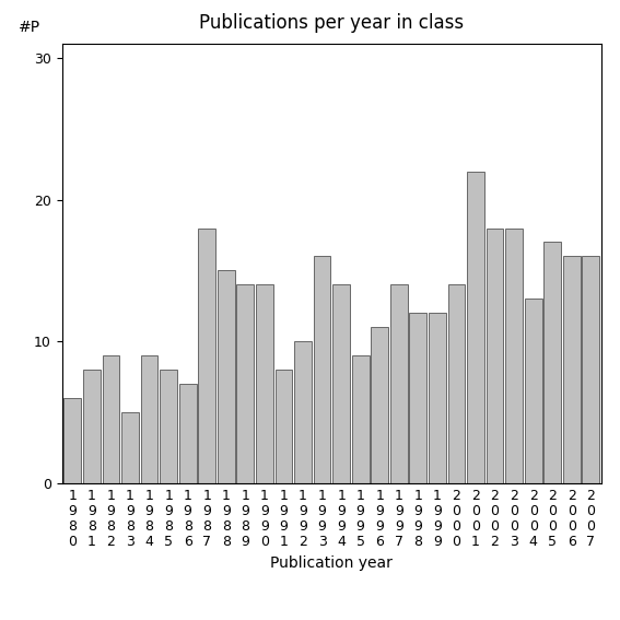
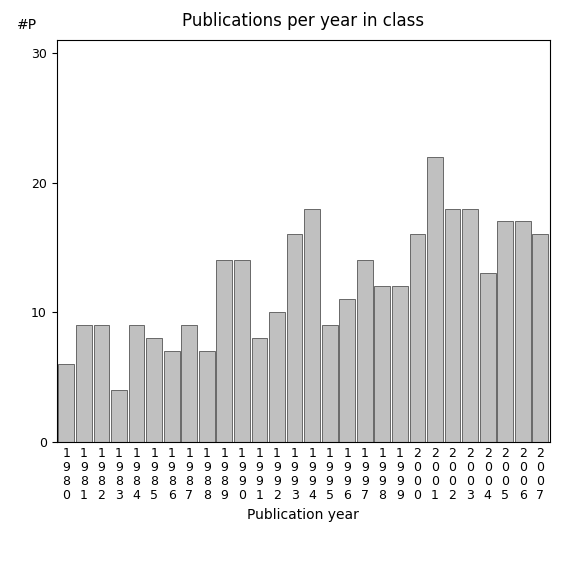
1 9 8 1: 8 -> 9
1 9 8 3: 5 -> 4
1 9 8 7: 18 -> 9
1 9 8 8: 15 -> 7
1 9 9 4: 14 -> 18
2 0 0 0: 14 -> 16
2 0 0 6: 16 -> 17
